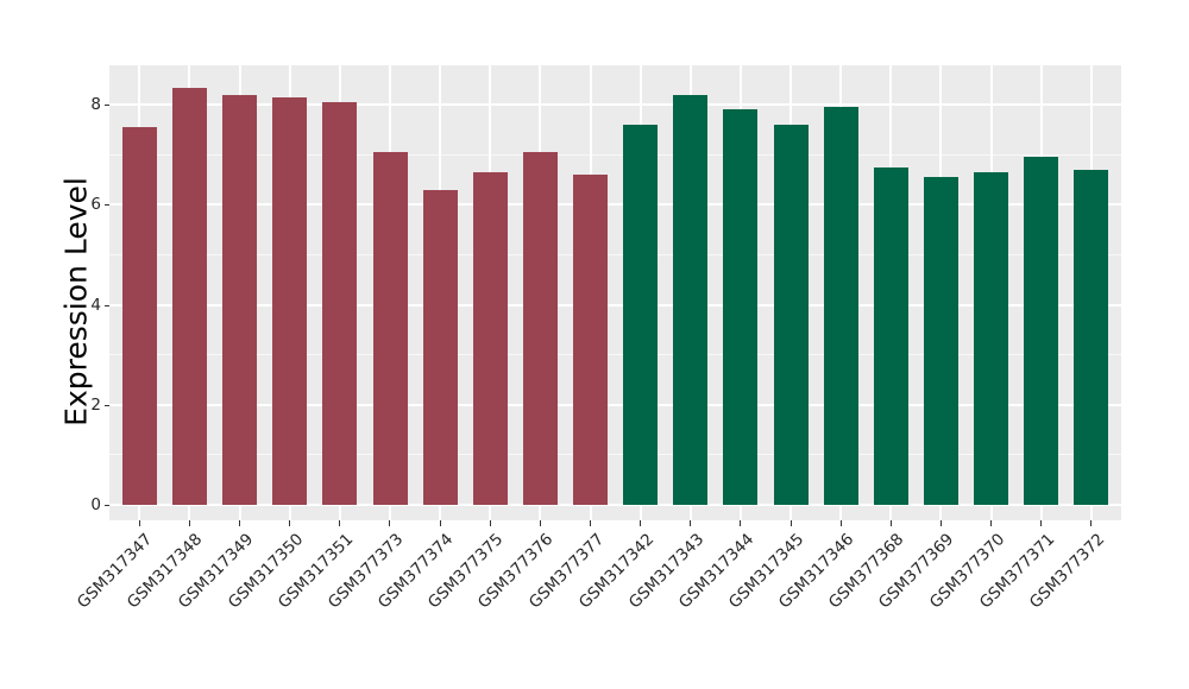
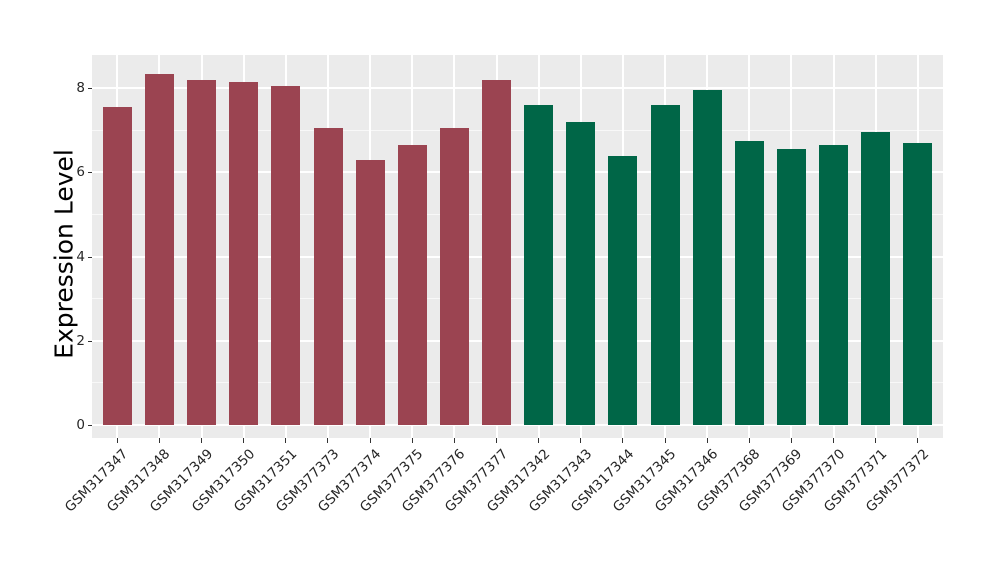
GSM377377: 6.6 -> 8.2
GSM317343: 8.2 -> 7.2
GSM317344: 7.9 -> 6.4
